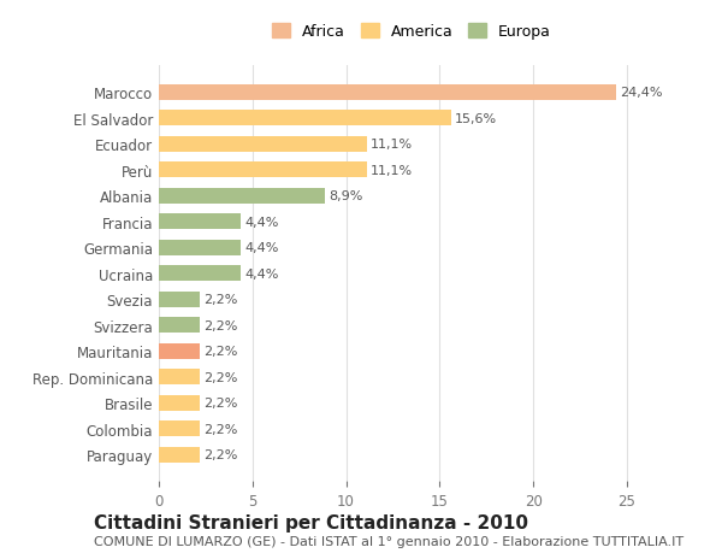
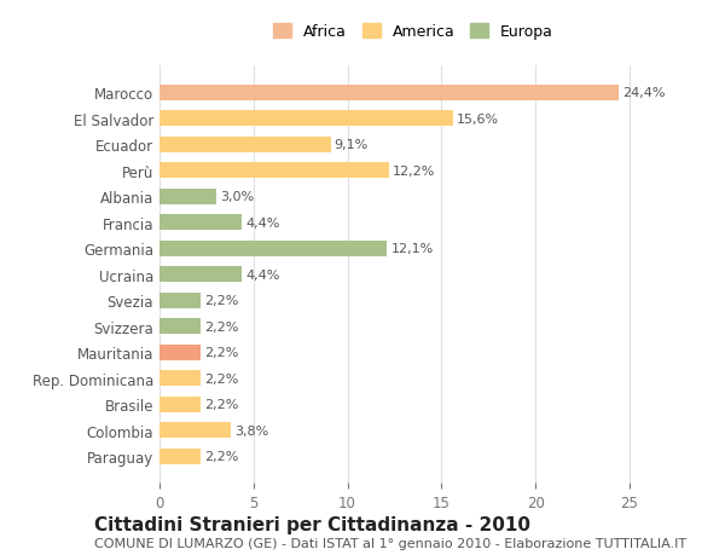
Ecuador: 11,1% -> 9,1%
Perù: 11,1% -> 12,2%
Albania: 8,9% -> 3,0%
Germania: 4,4% -> 12,1%
Colombia: 2,2% -> 3,8%
